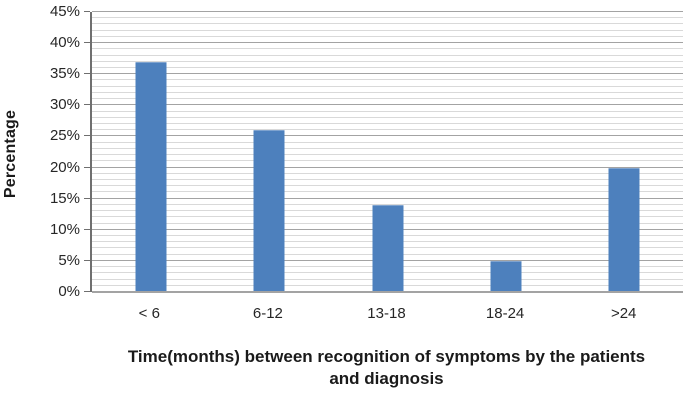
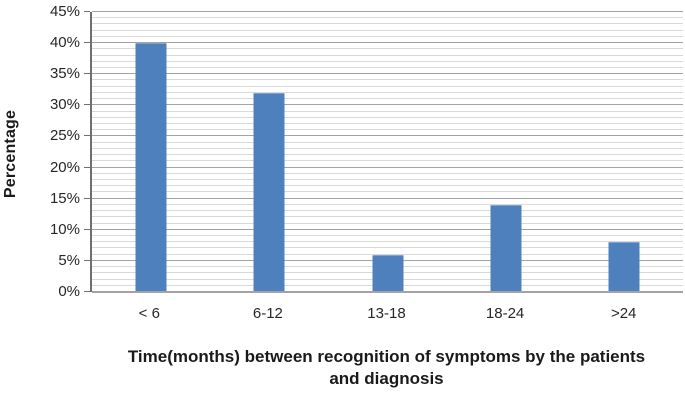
< 6: 37% -> 40%
6-12: 26% -> 32%
13-18: 14% -> 6%
18-24: 5% -> 14%
>24: 20% -> 8%
